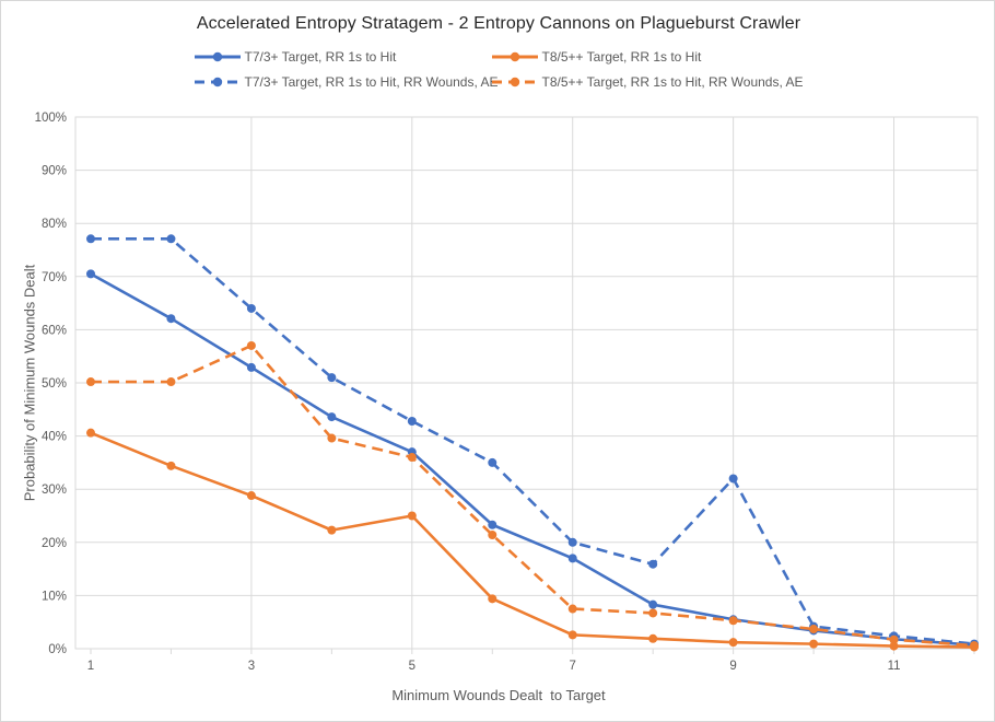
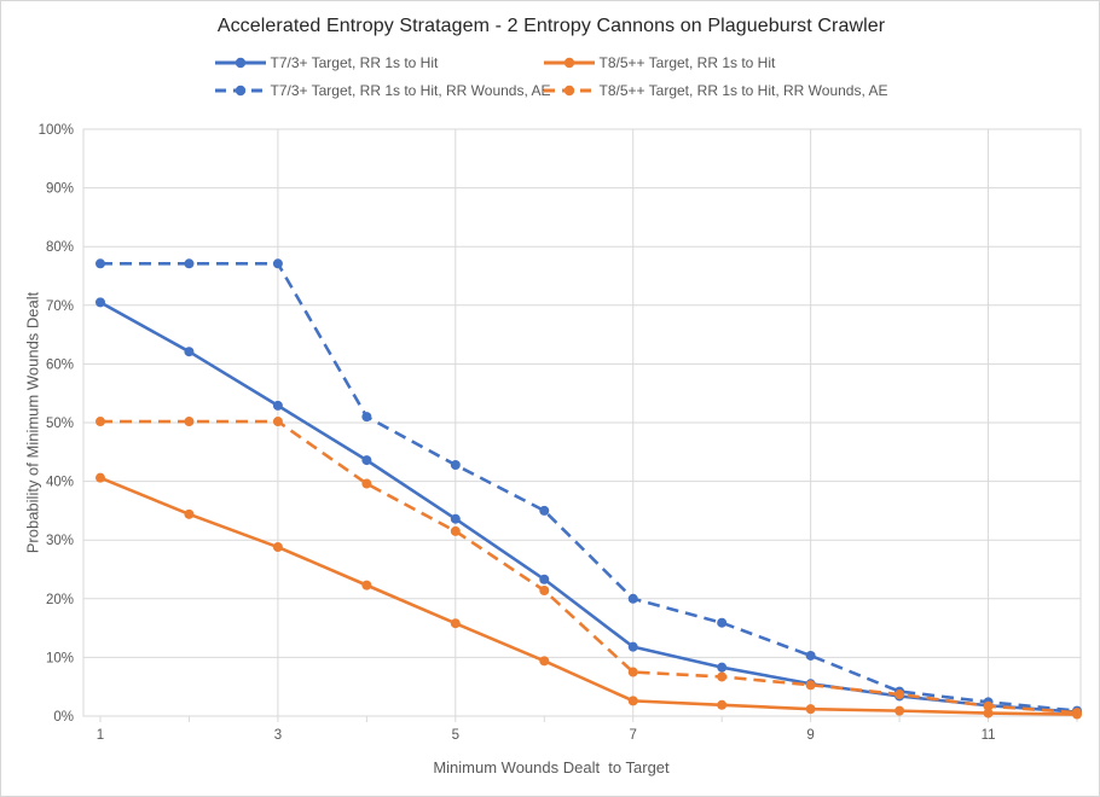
T7/3+ Target, RR 1s to Hit, RR Wounds, AE/3: 64% -> 77%
T8/5++ Target, RR 1s to Hit, RR Wounds, AE/3: 57% -> 50%
T7/3+ Target, RR 1s to Hit/5: 37% -> 34%
T8/5++ Target, RR 1s to Hit/5: 25% -> 16%
T8/5++ Target, RR 1s to Hit, RR Wounds, AE/5: 36% -> 32%
T7/3+ Target, RR 1s to Hit/7: 17% -> 12%
T7/3+ Target, RR 1s to Hit, RR Wounds, AE/9: 32% -> 10%
